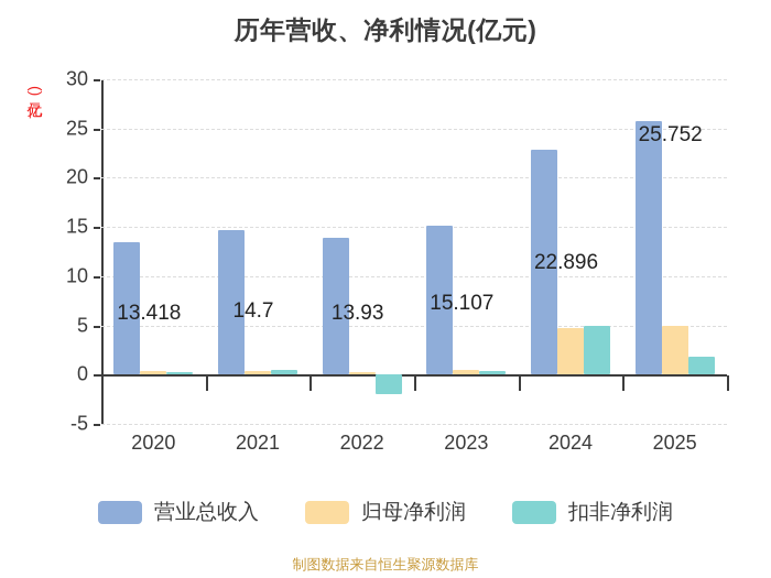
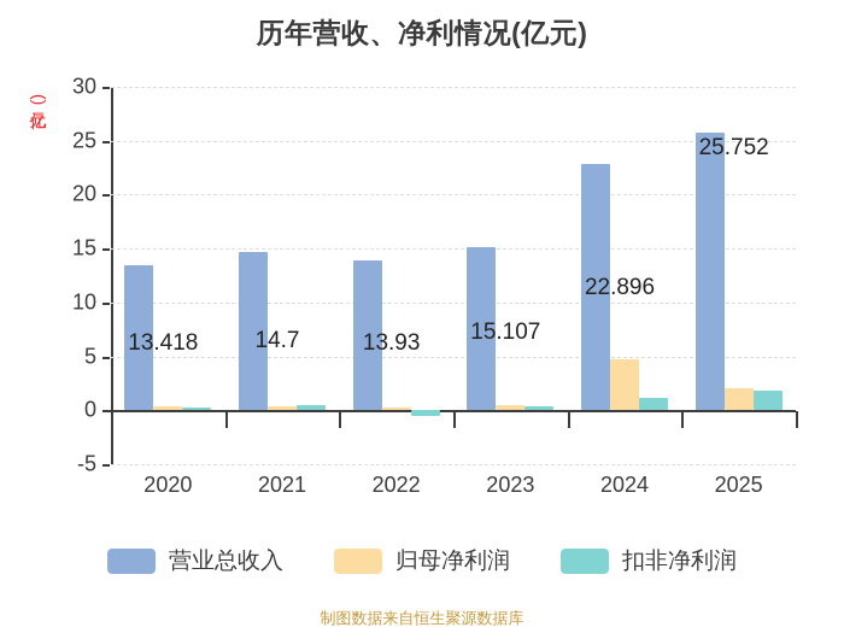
扣非净利润/2022: -2 -> -1
扣非净利润/2024: 5 -> 1
归母净利润/2025: 5 -> 2
